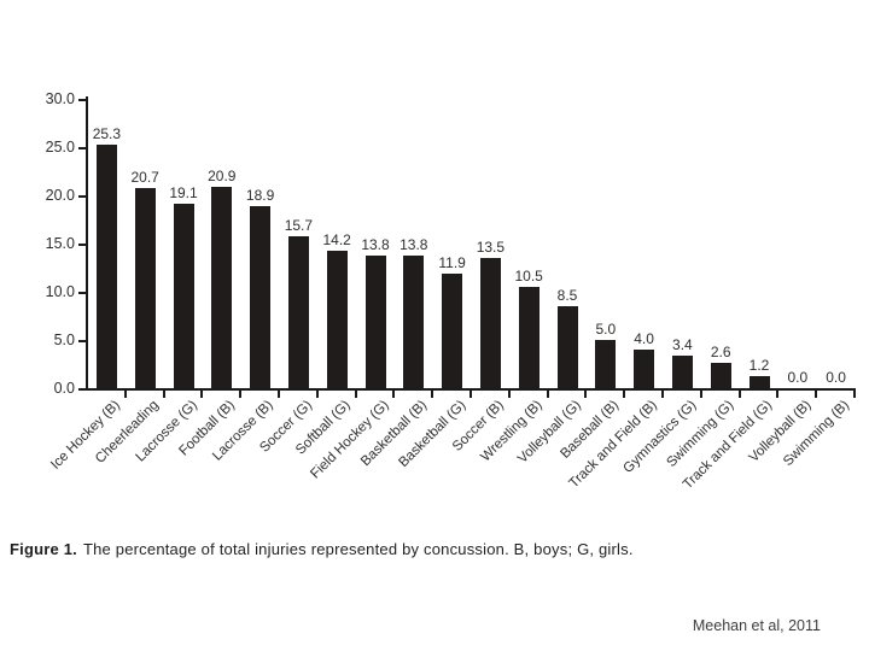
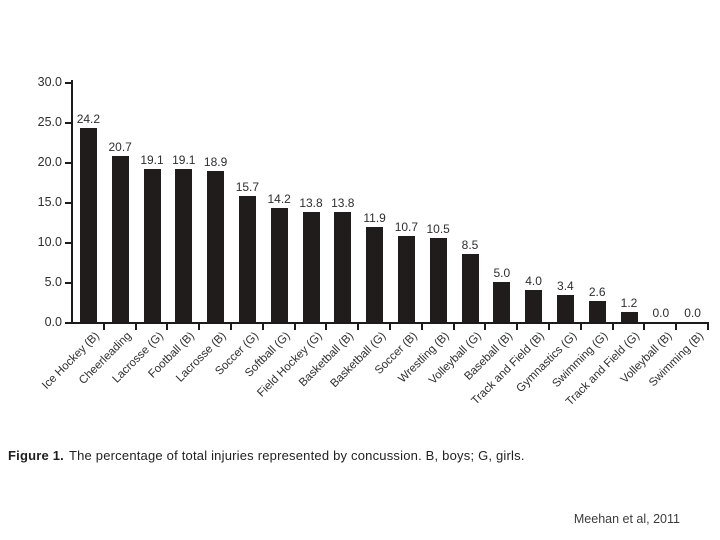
Ice Hockey (B): 25.3 -> 24.2
Football (B): 20.9 -> 19.1
Soccer (B): 13.5 -> 10.7
